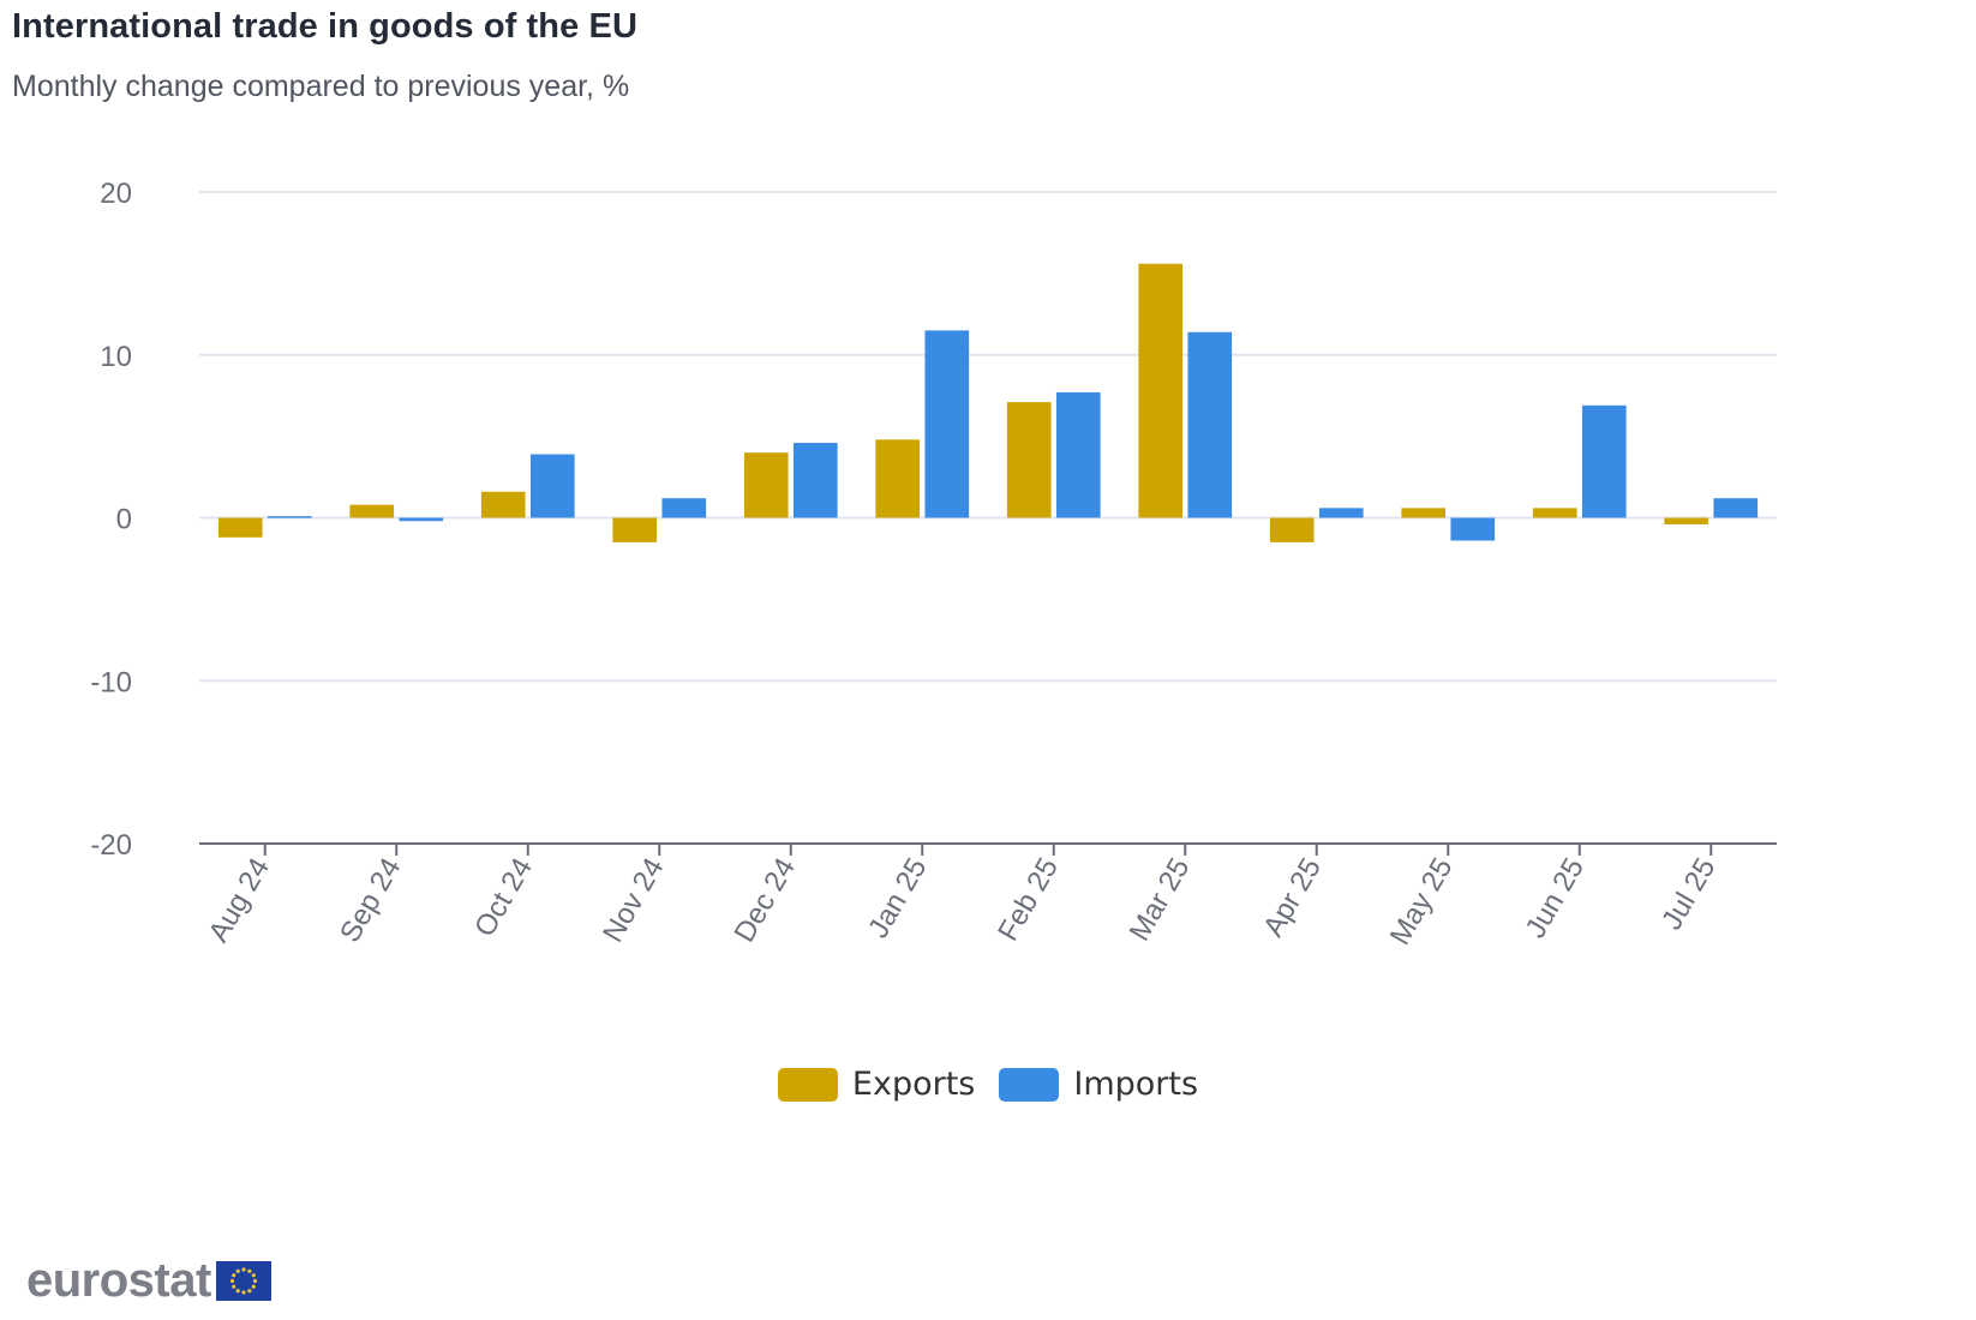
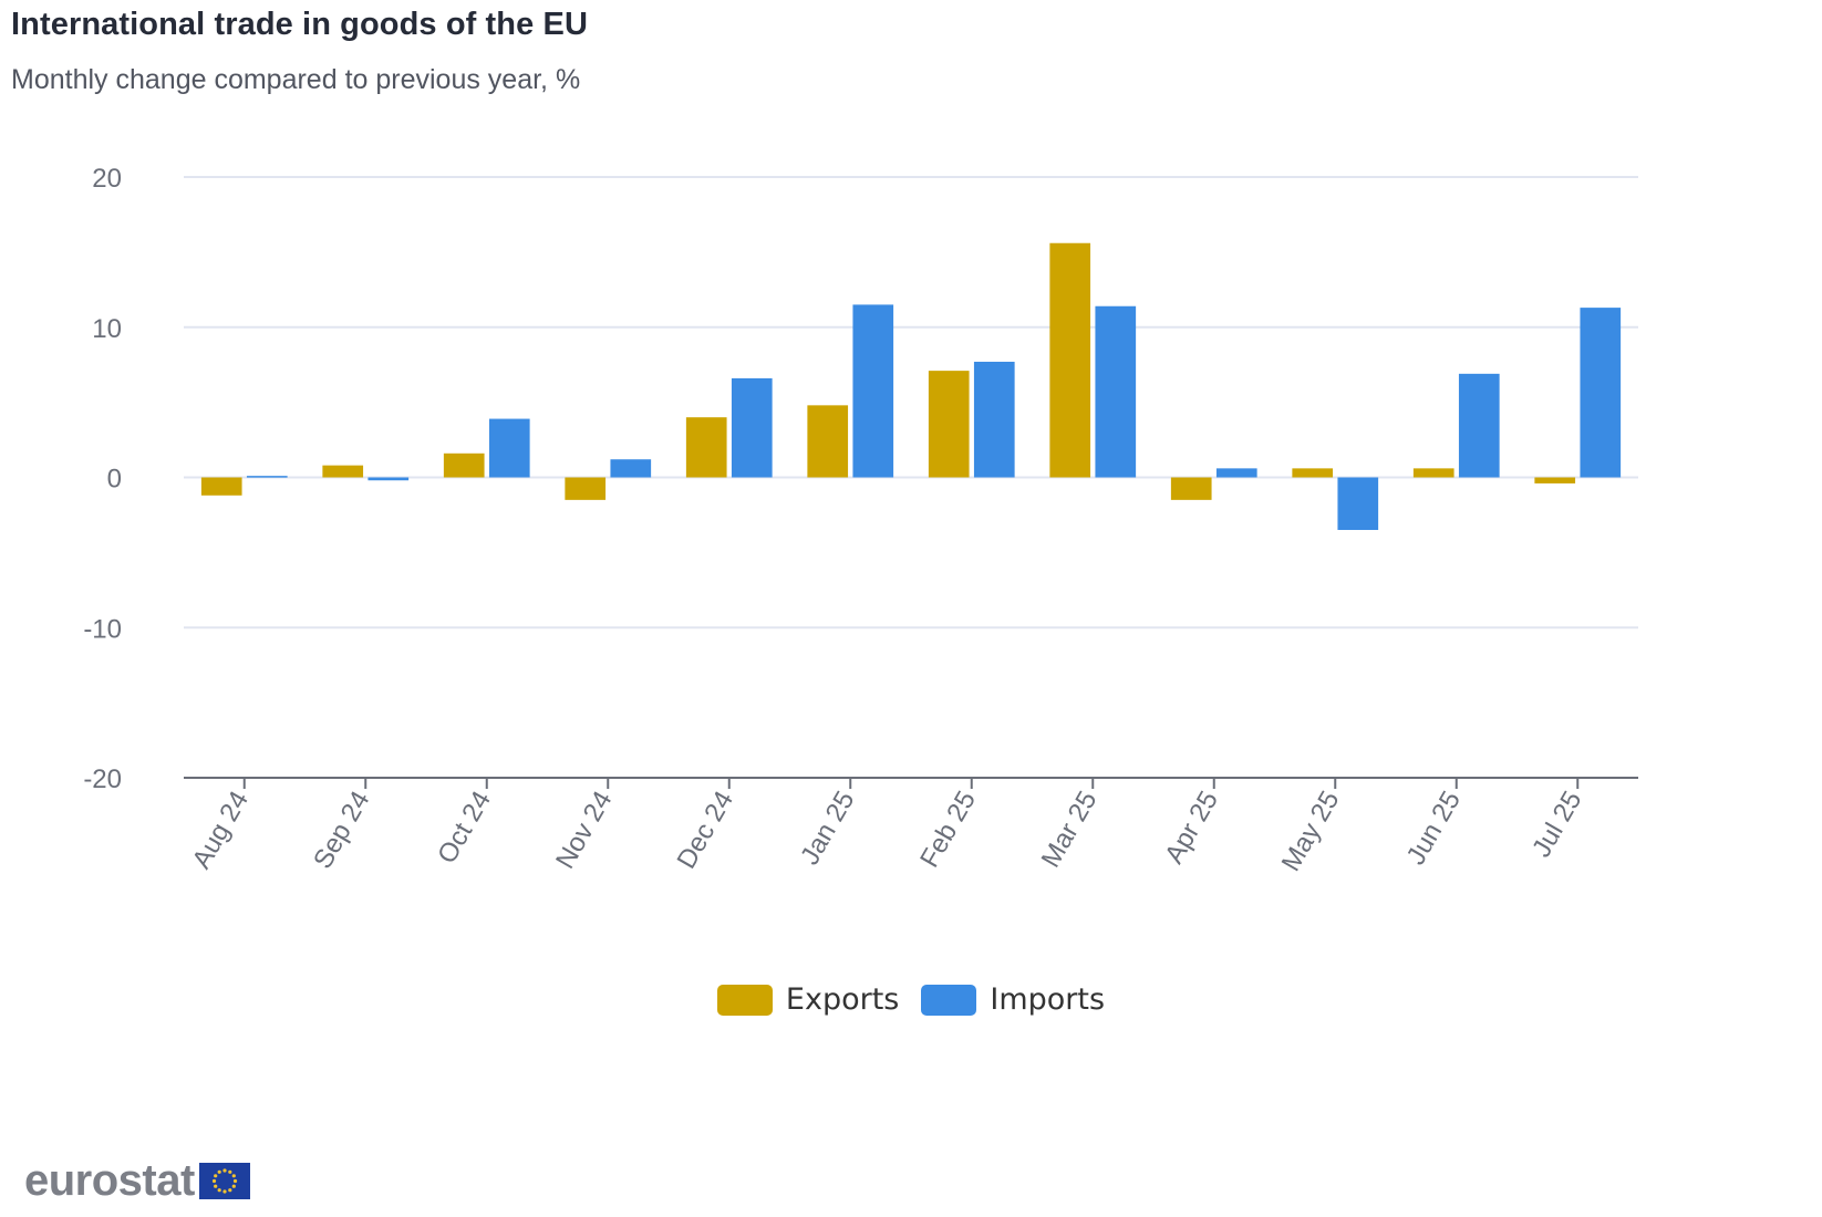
Imports/Dec 24: 4.6 -> 6.6
Imports/May 25: -1.4 -> -3.5
Imports/Jul 25: 1.2 -> 11.3
